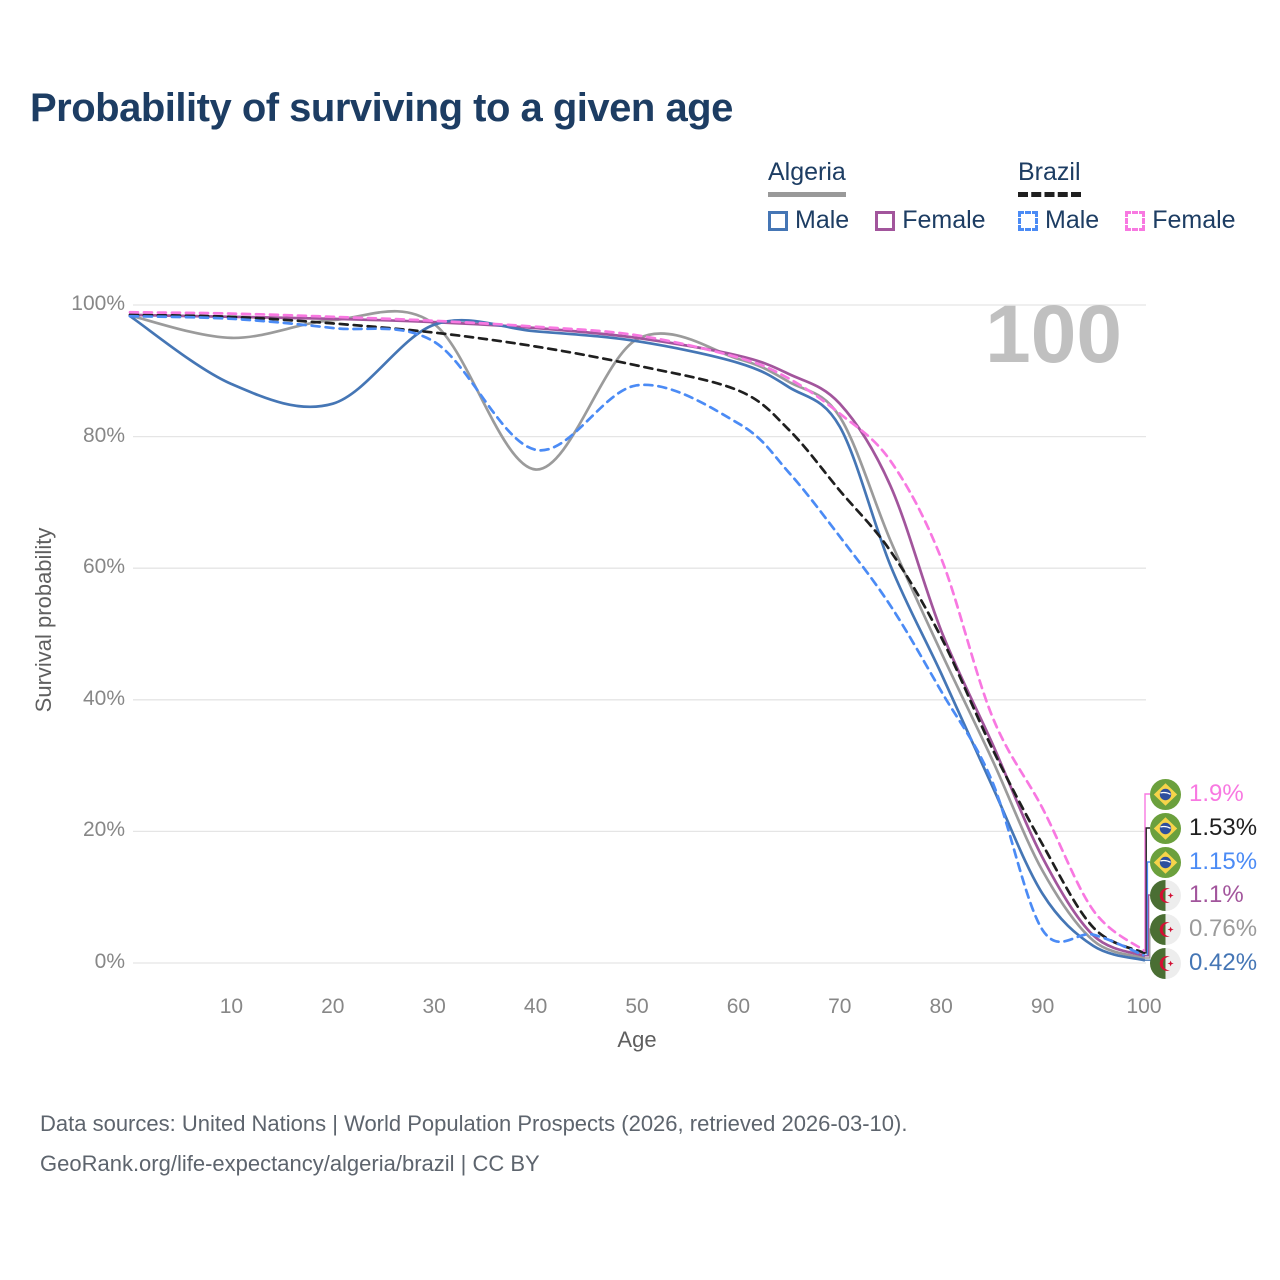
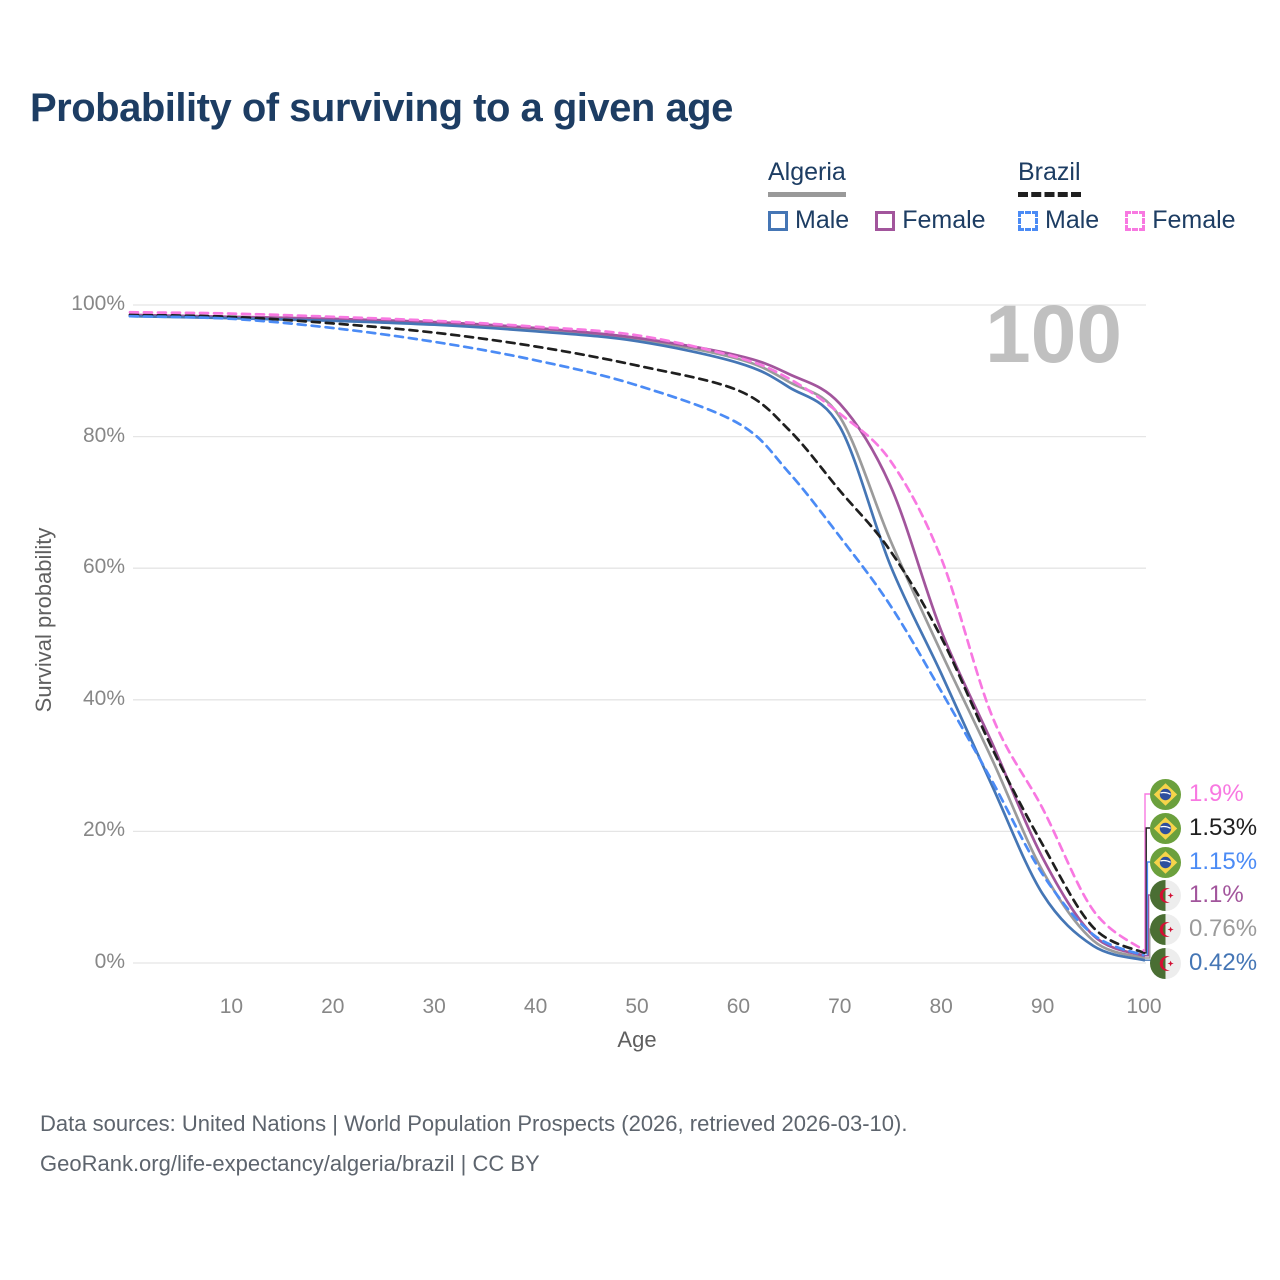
Algeria/10: 95% -> 98%
Algeria Male/10: 88% -> 98%
Algeria Male/20: 85% -> 98%
Algeria/40: 75% -> 96%
Brazil Male/40: 78% -> 92%
Brazil Male/90: 5% -> 14%
